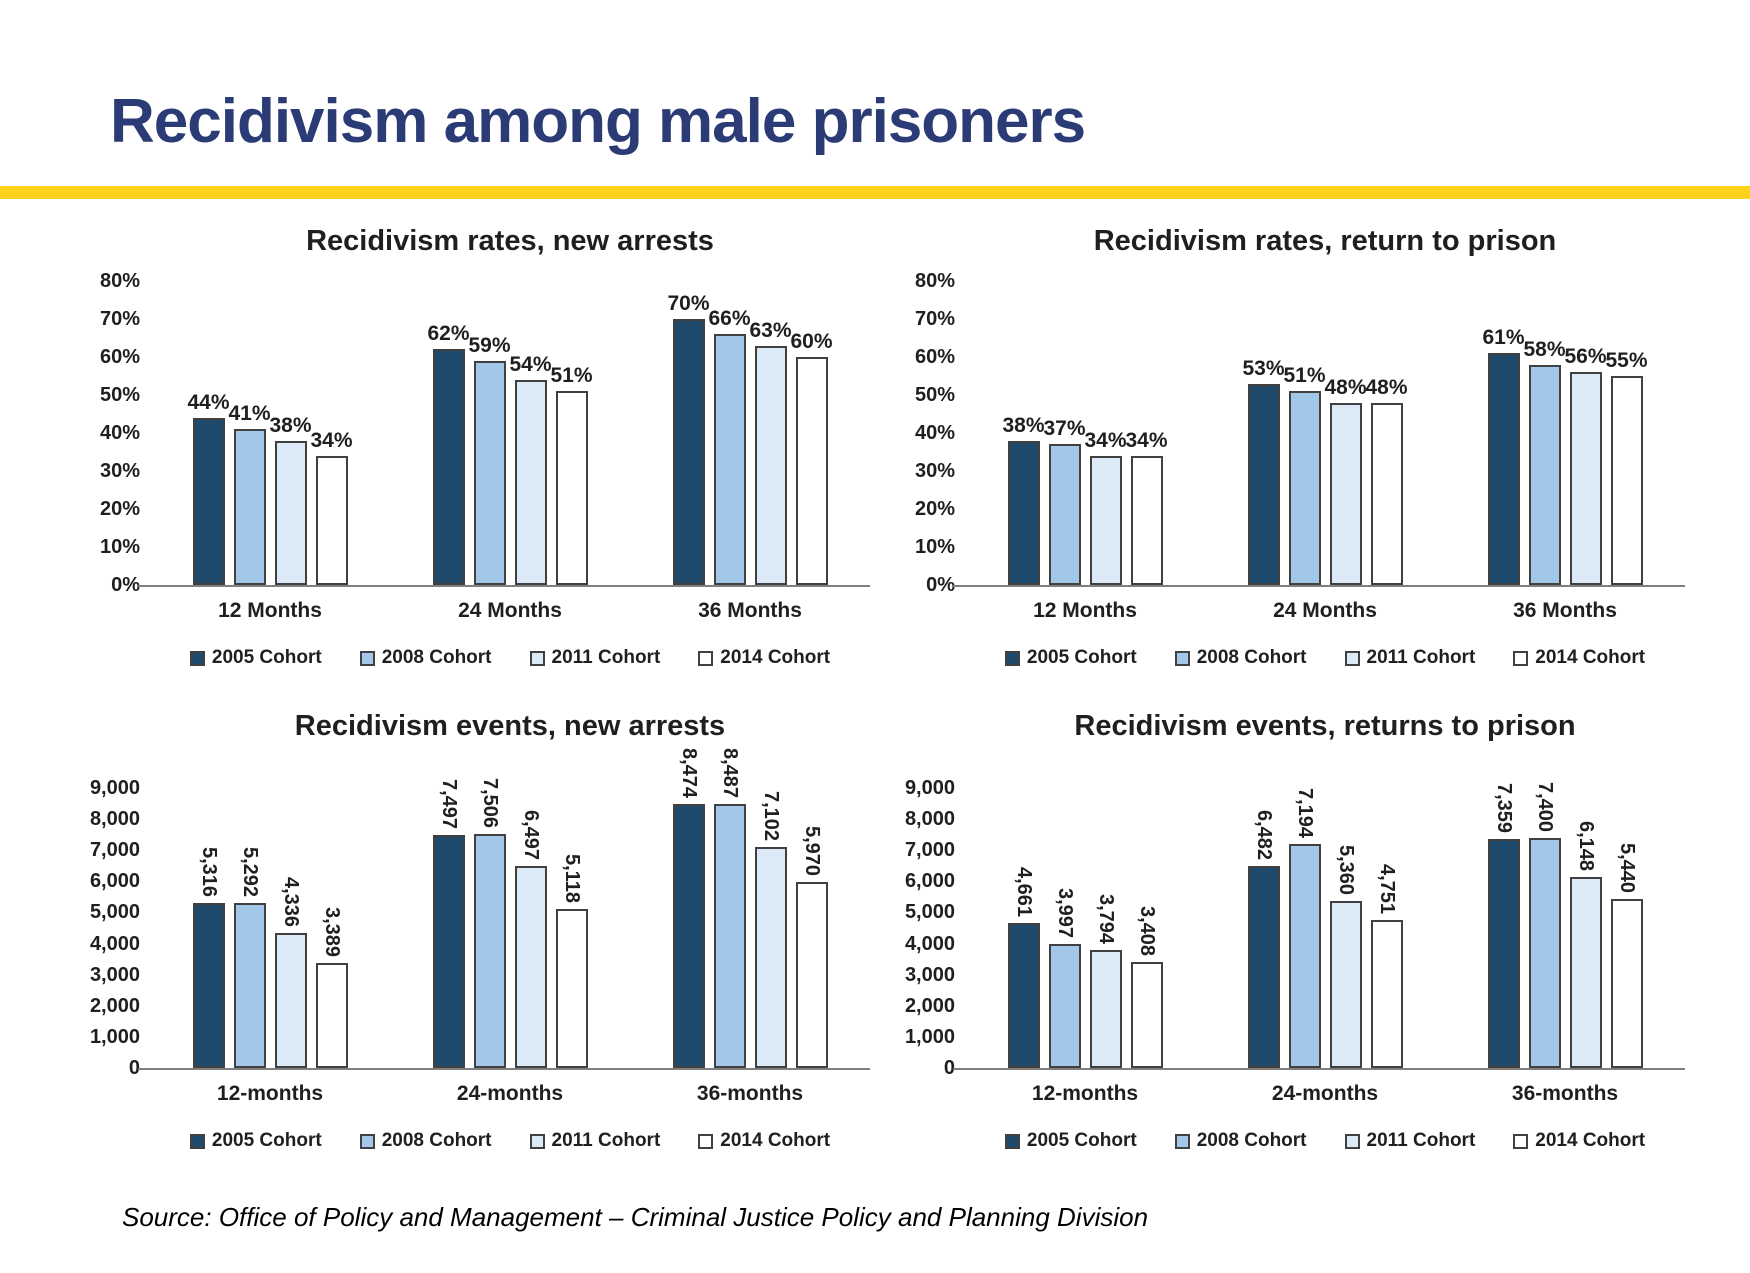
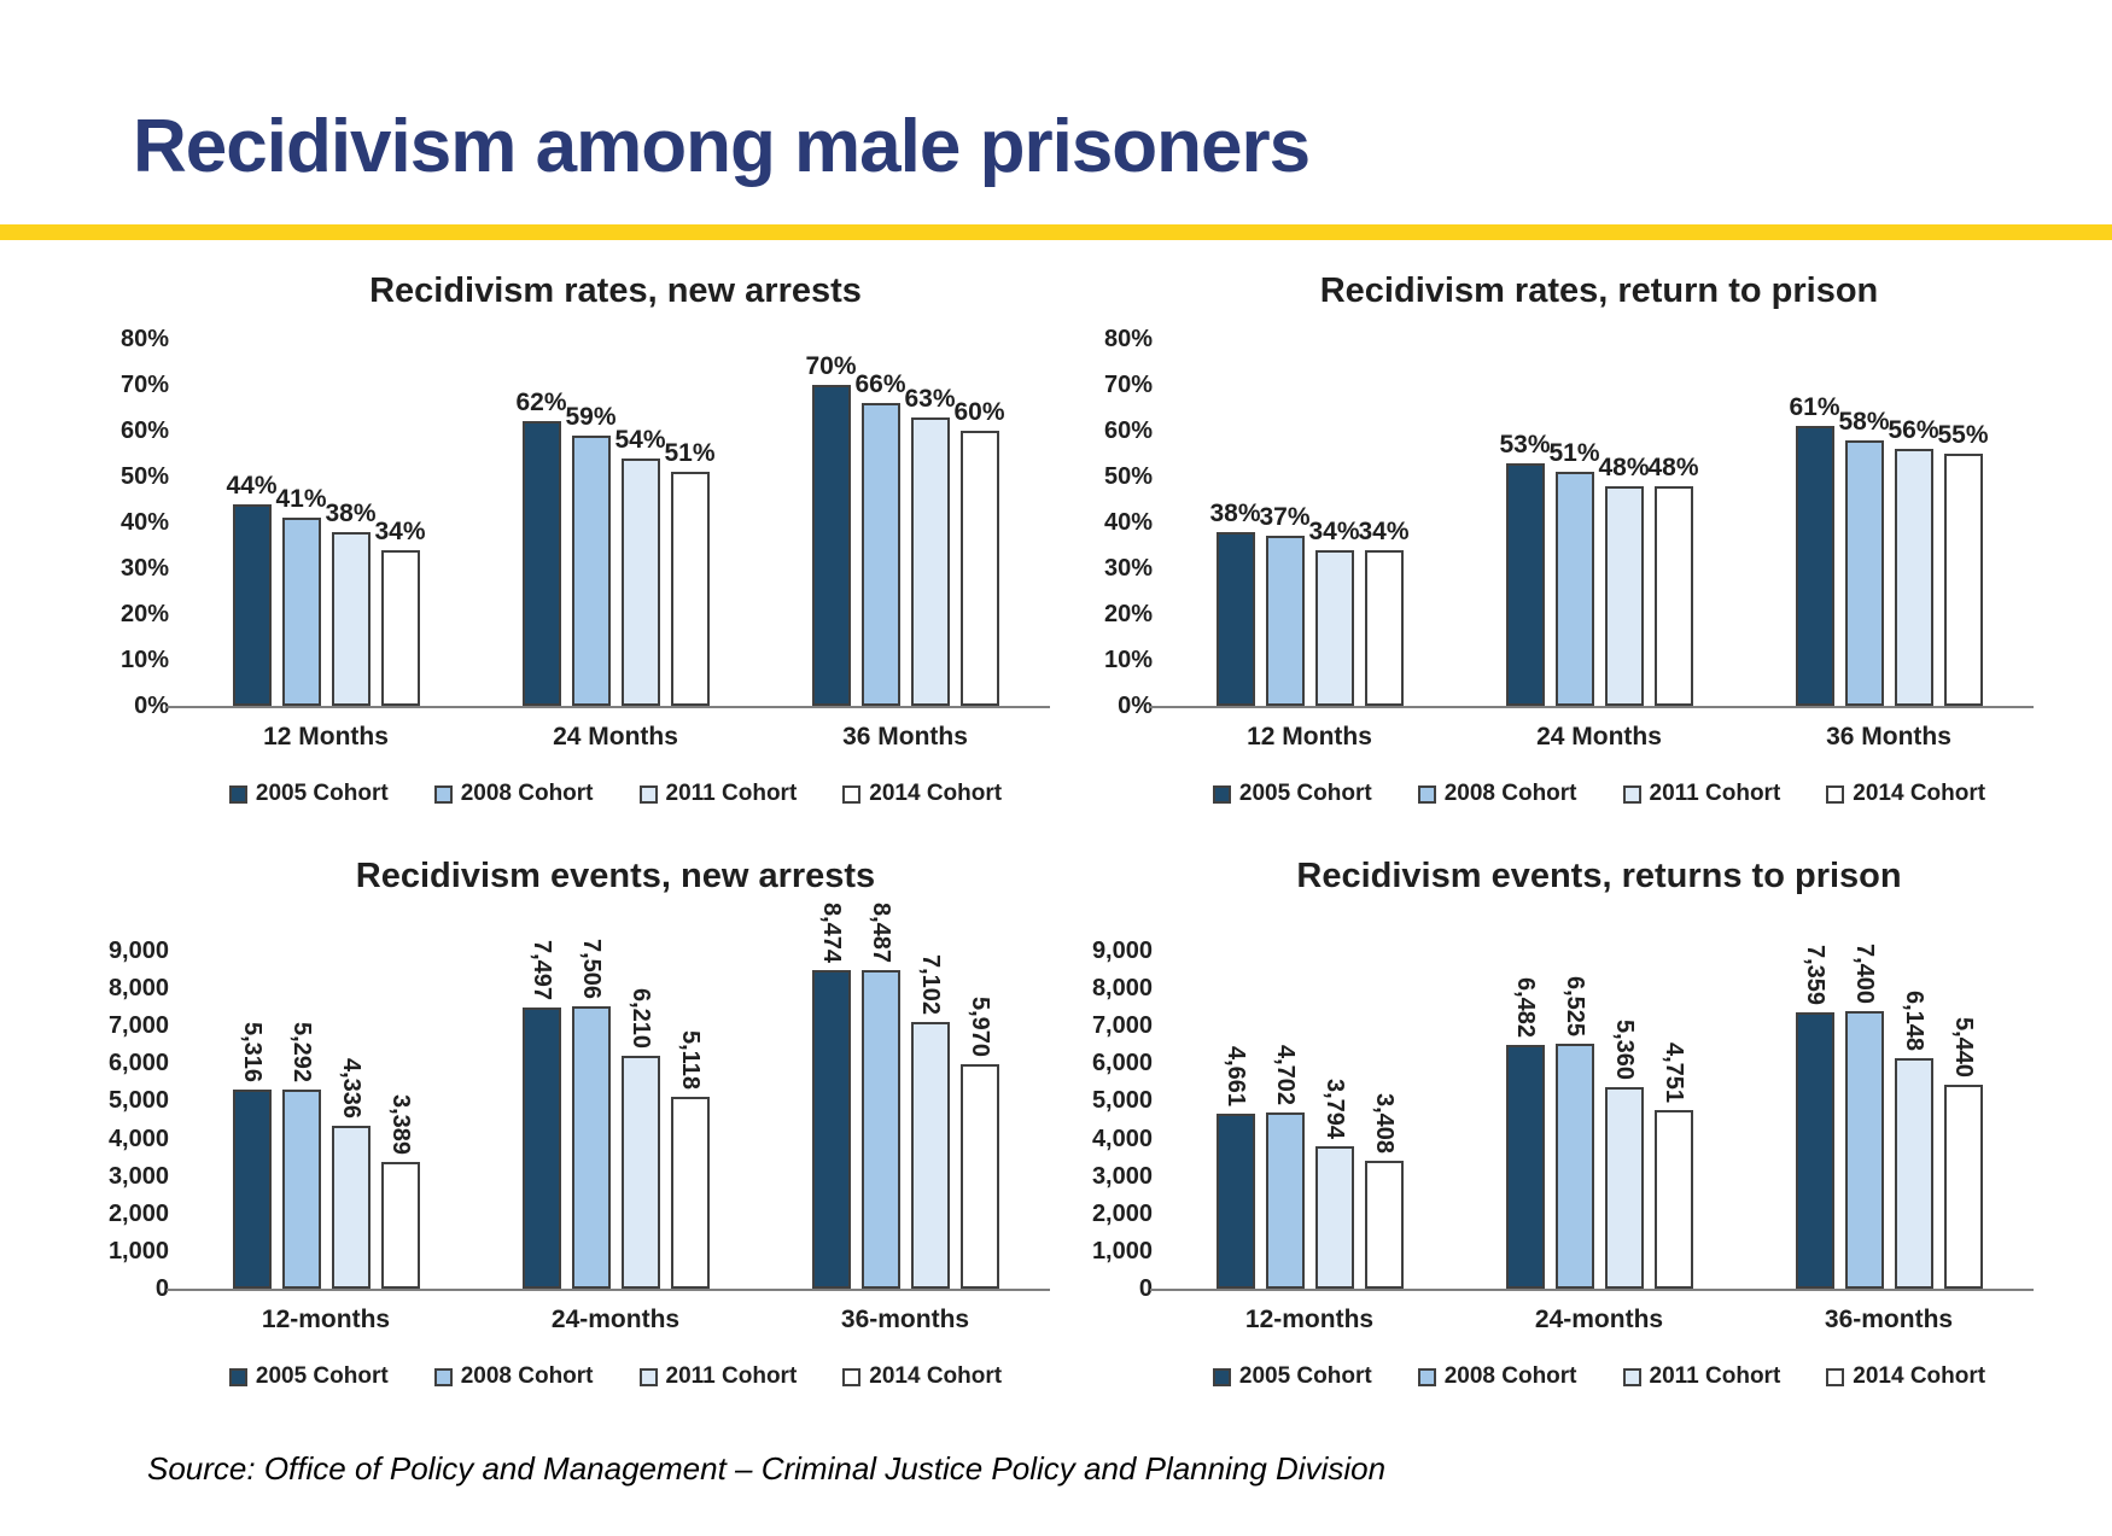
Recidivism events, new arrests/2011 Cohort/24-months: 6,497 -> 6,210
Recidivism events, returns to prison/2008 Cohort/12-months: 3,997 -> 4,702
Recidivism events, returns to prison/2008 Cohort/24-months: 7,194 -> 6,525
